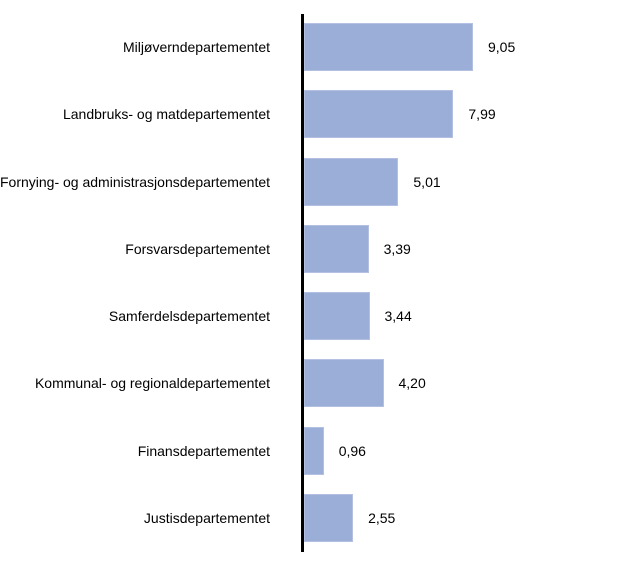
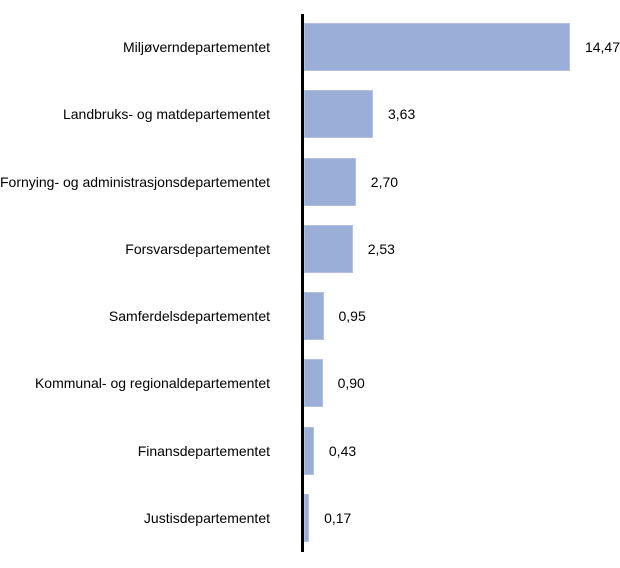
Miljøverndepartementet: 9,05 -> 14,47
Landbruks- og matdepartementet: 7,99 -> 3,63
Fornying- og administrasjonsdepartementet: 5,01 -> 2,70
Forsvarsdepartementet: 3,39 -> 2,53
Samferdelsdepartementet: 3,44 -> 0,95
Kommunal- og regionaldepartementet: 4,20 -> 0,90
Finansdepartementet: 0,96 -> 0,43
Justisdepartementet: 2,55 -> 0,17
